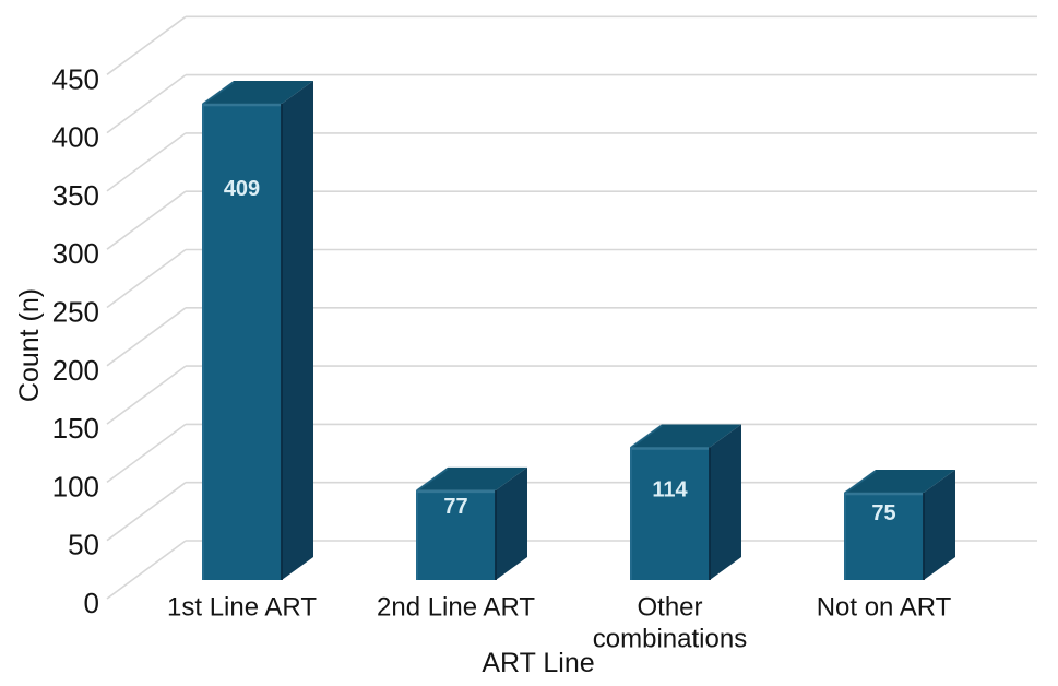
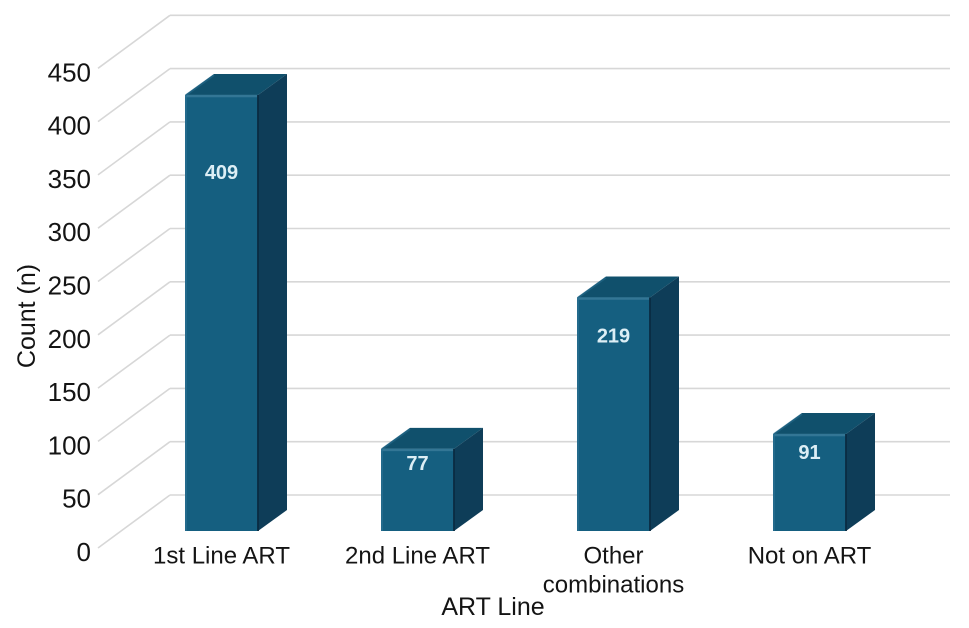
Other combinations: 114 -> 219
Not on ART: 75 -> 91
